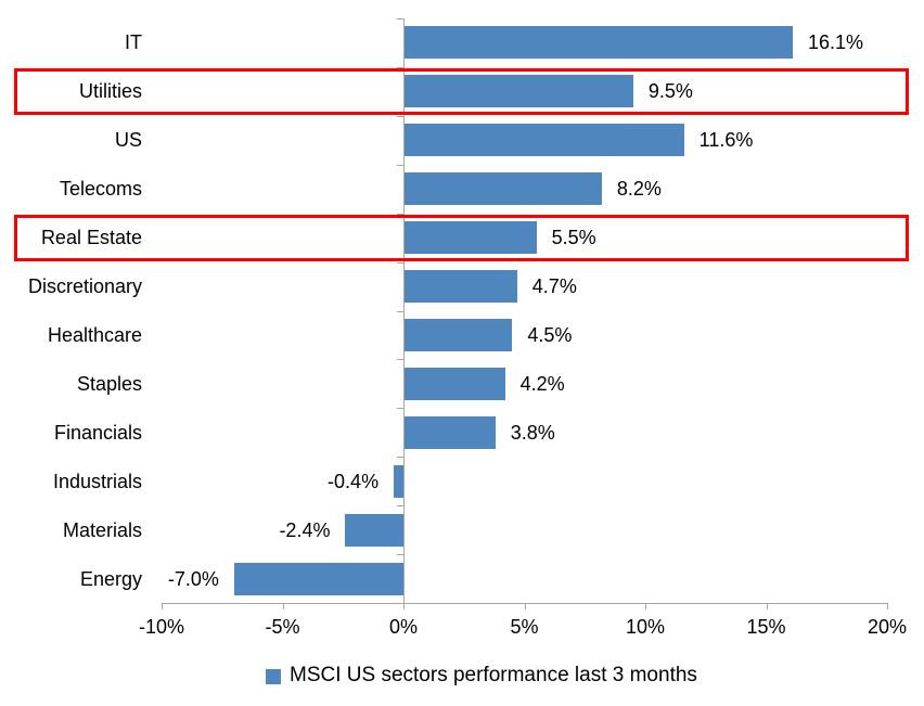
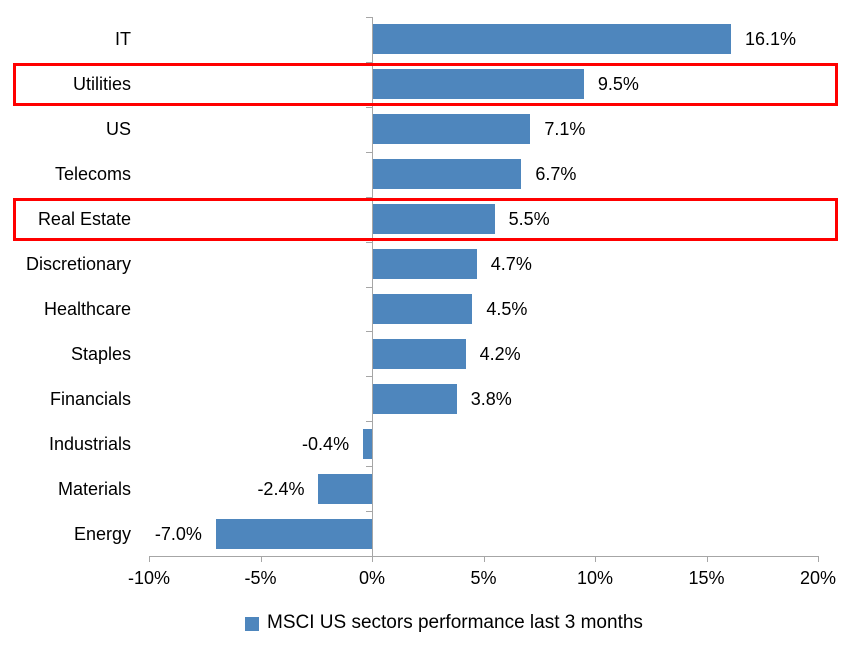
US: 11.6% -> 7.1%
Telecoms: 8.2% -> 6.7%
